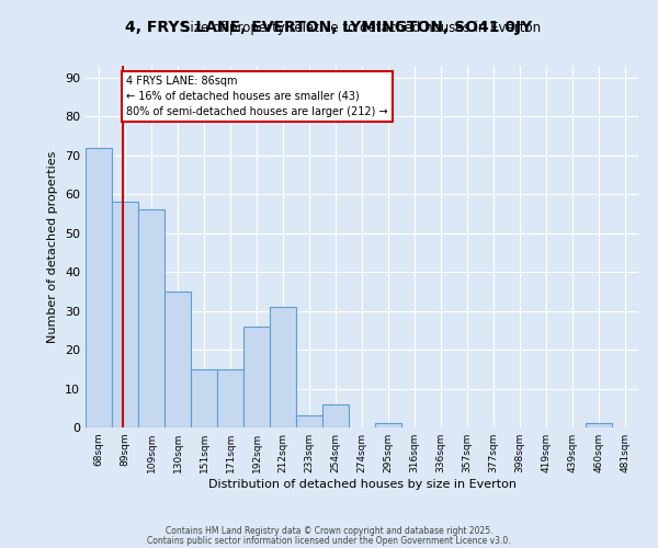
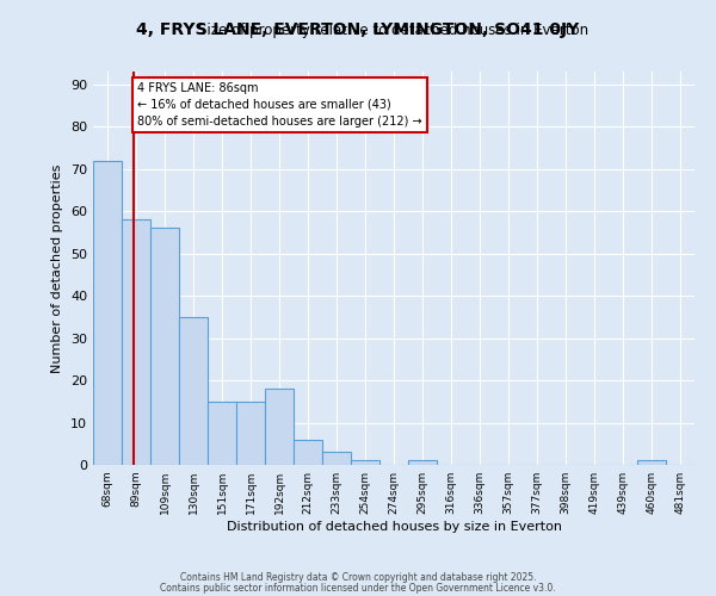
192sqm: 26 -> 18
212sqm: 31 -> 6
254sqm: 6 -> 1
